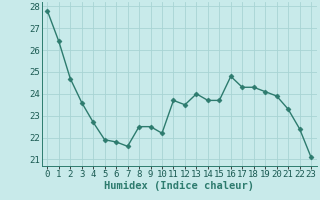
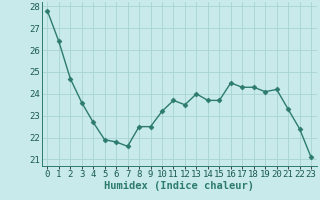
10: 22.2 -> 23.2
16: 24.8 -> 24.5
20: 23.9 -> 24.2
